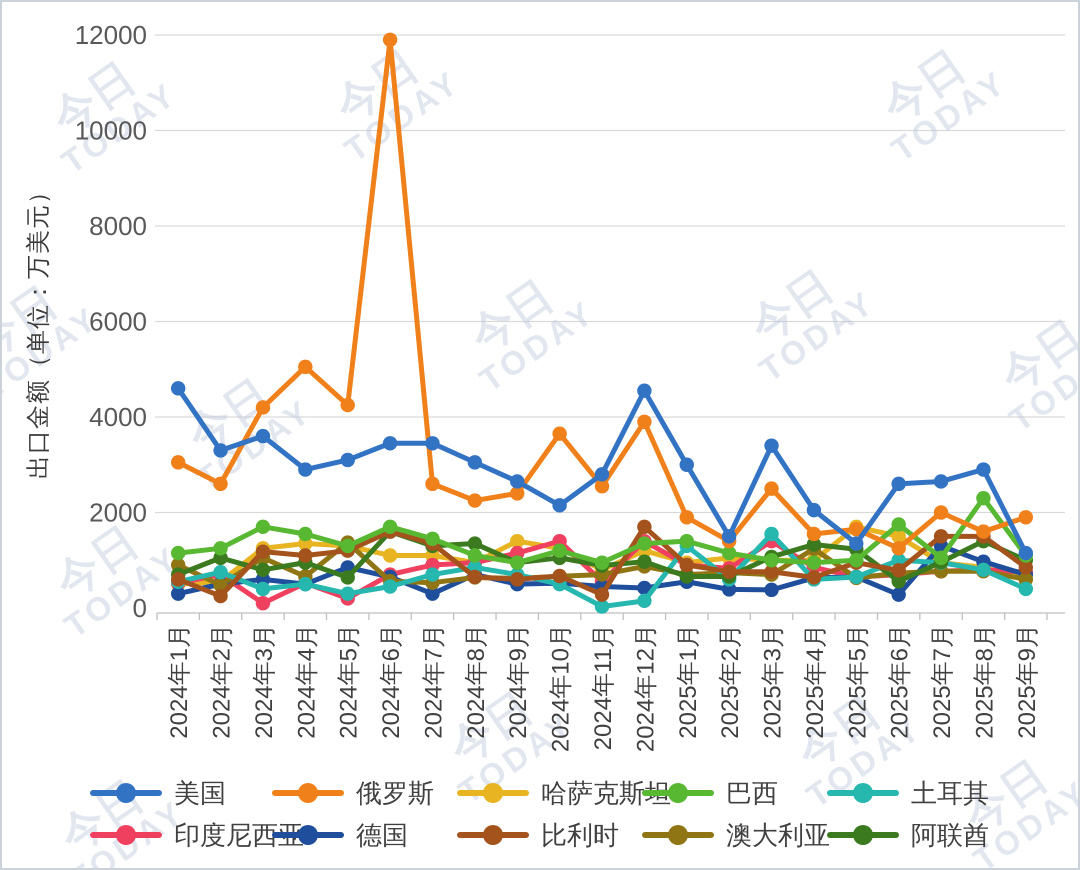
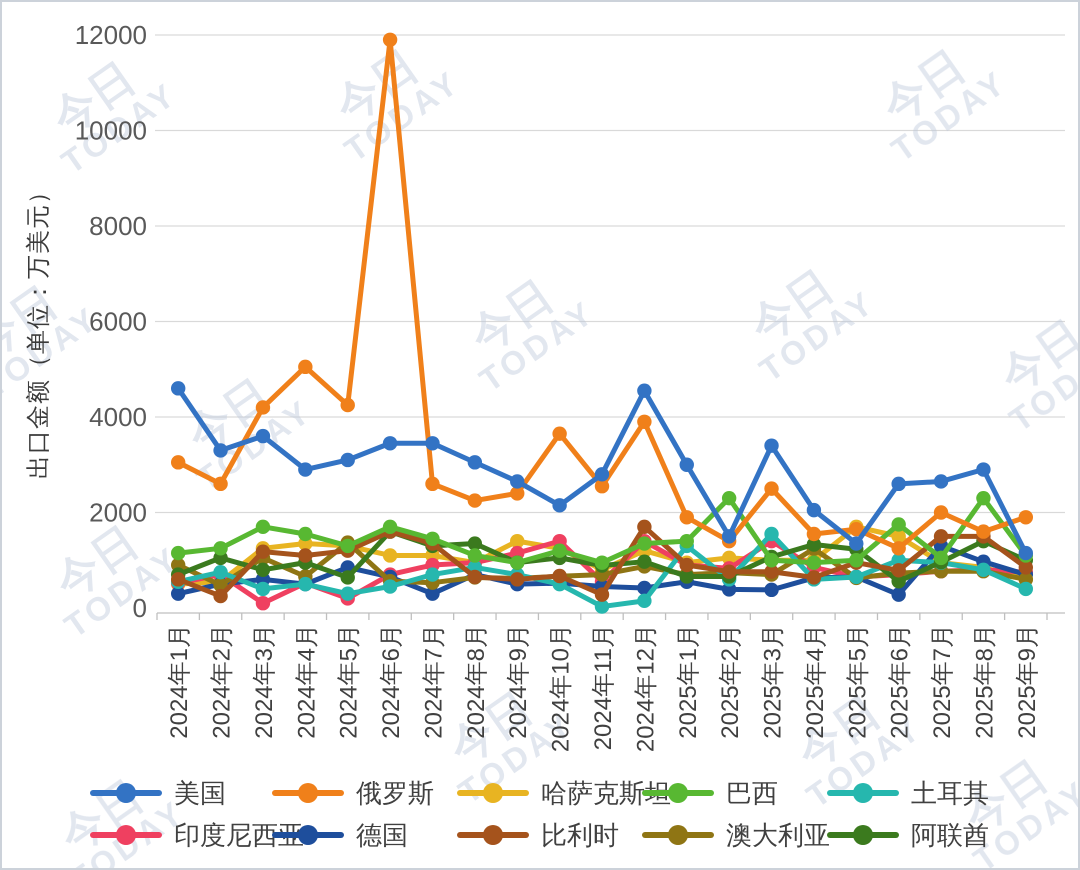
巴西/2025年2月: 1200 -> 2300
